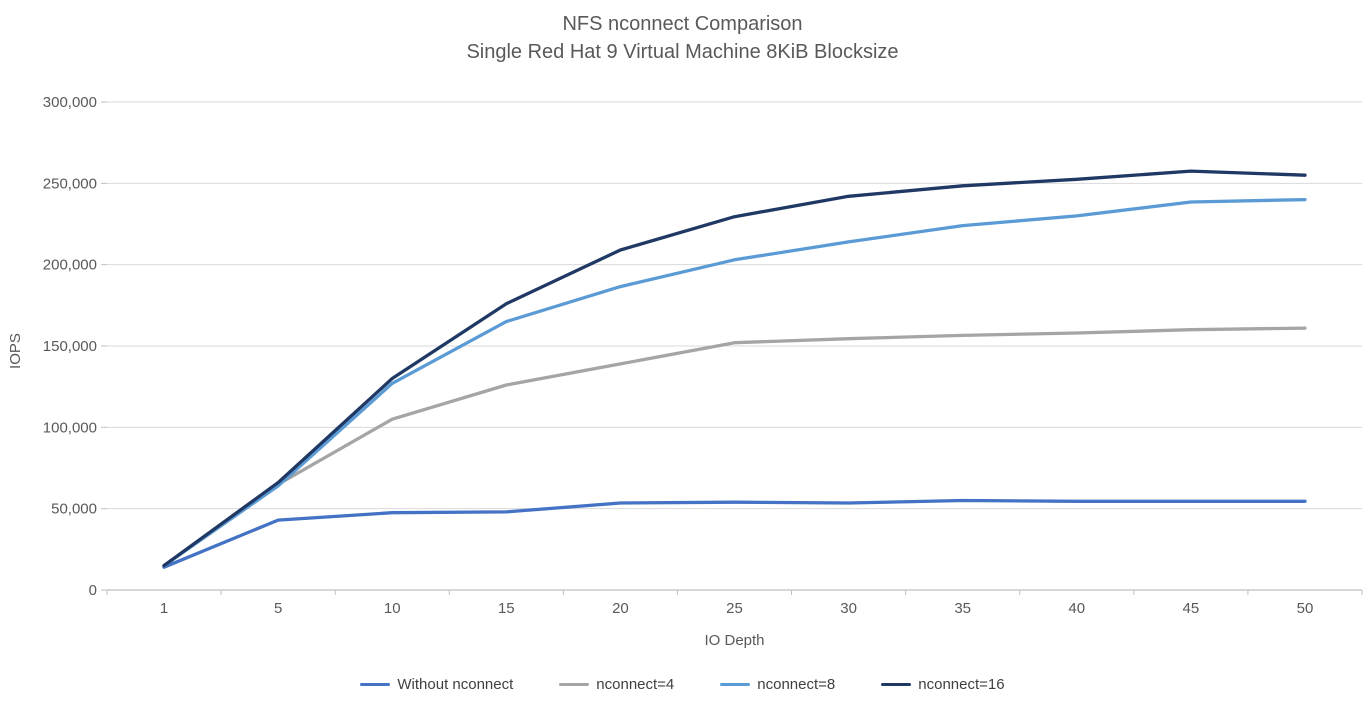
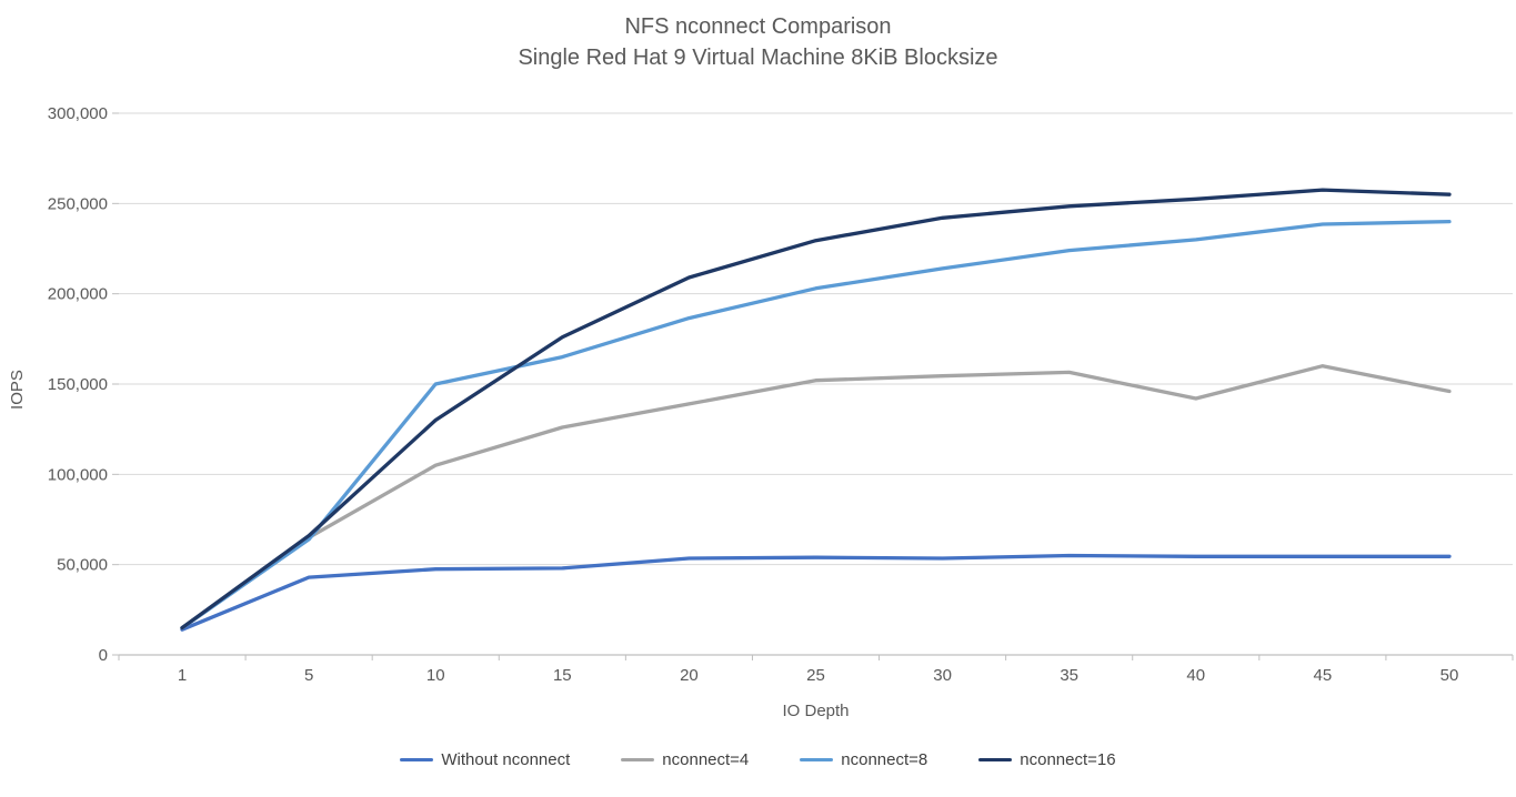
nconnect=8/10: 127000 -> 150000
nconnect=4/40: 158000 -> 142000
nconnect=4/50: 161000 -> 146000
